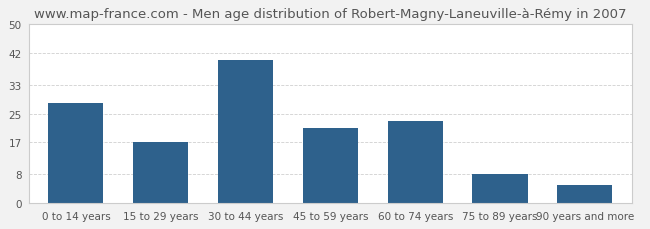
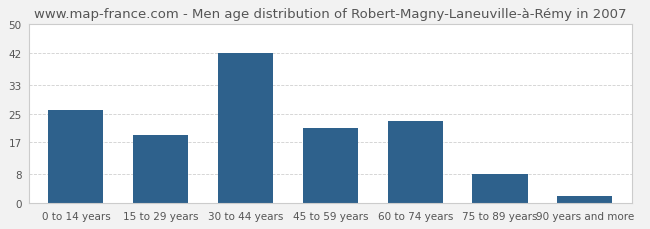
0 to 14 years: 28 -> 26
15 to 29 years: 17 -> 19
30 to 44 years: 40 -> 42
90 years and more: 5 -> 2
